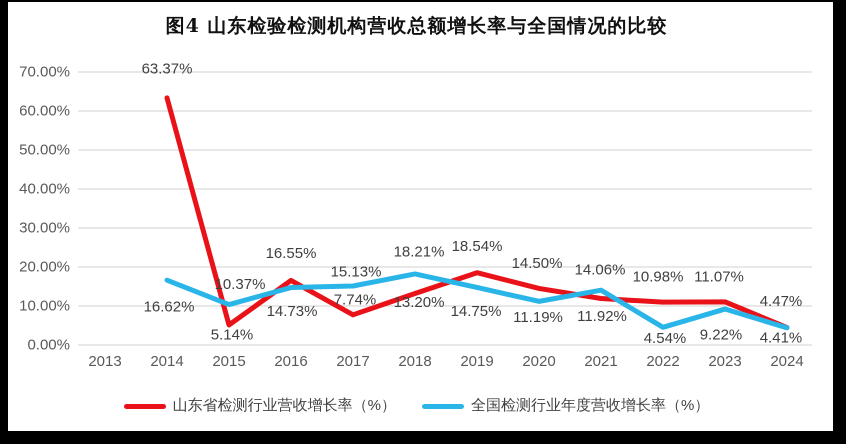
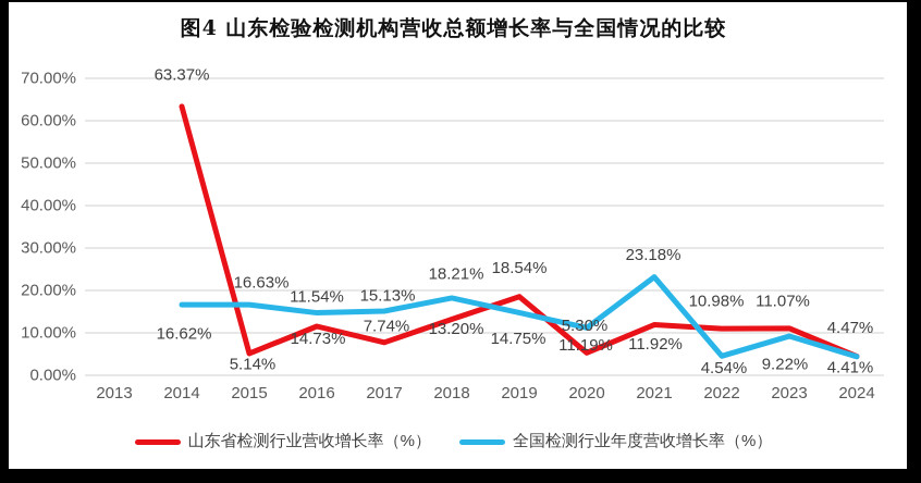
全国检测行业年度营收增长率（%）/2015: 10.37% -> 16.63%
山东省检测行业营收增长率（%）/2016: 16.55% -> 11.54%
山东省检测行业营收增长率（%）/2020: 14.50% -> 5.30%
全国检测行业年度营收增长率（%）/2021: 14.06% -> 23.18%
